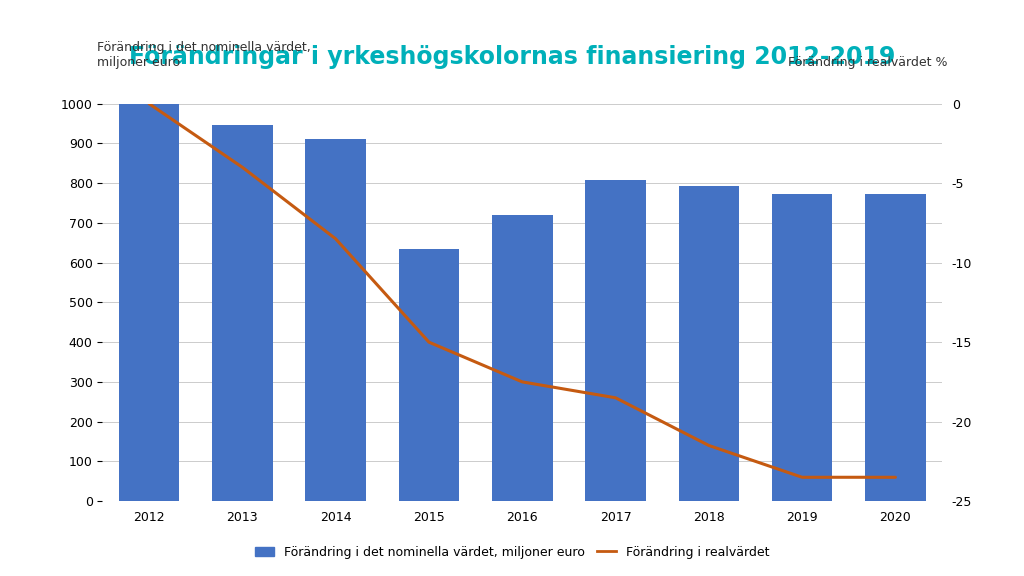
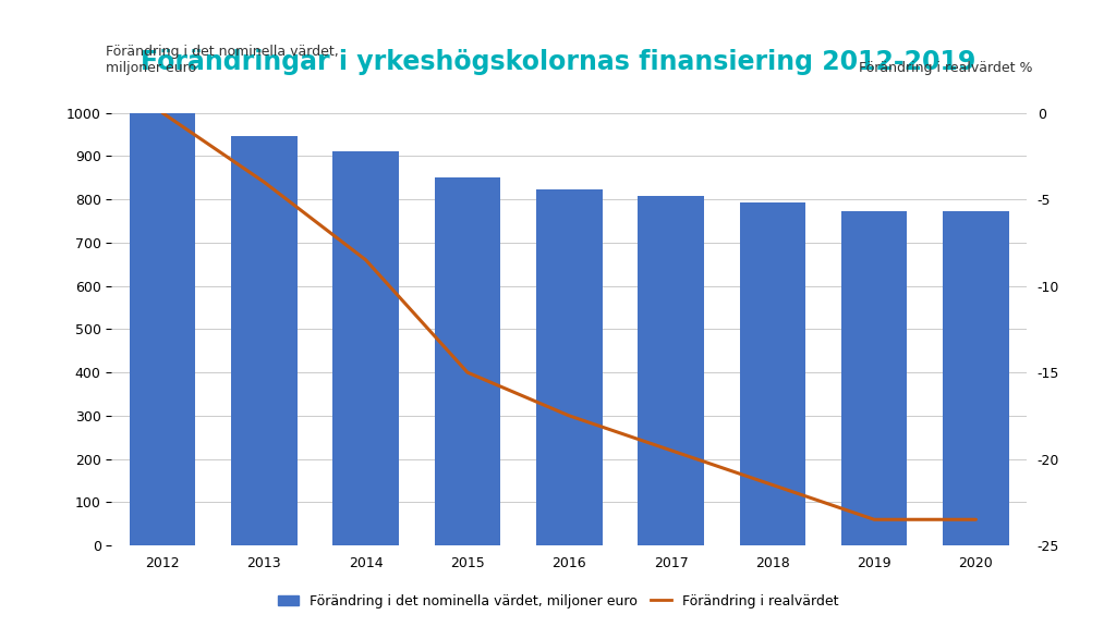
Förändring i det nominella värdet, miljoner euro/2015: 635 -> 852
Förändring i det nominella värdet, miljoner euro/2016: 720 -> 822
Förändring i realvärdet/2017: -18.5 -> -19.5
